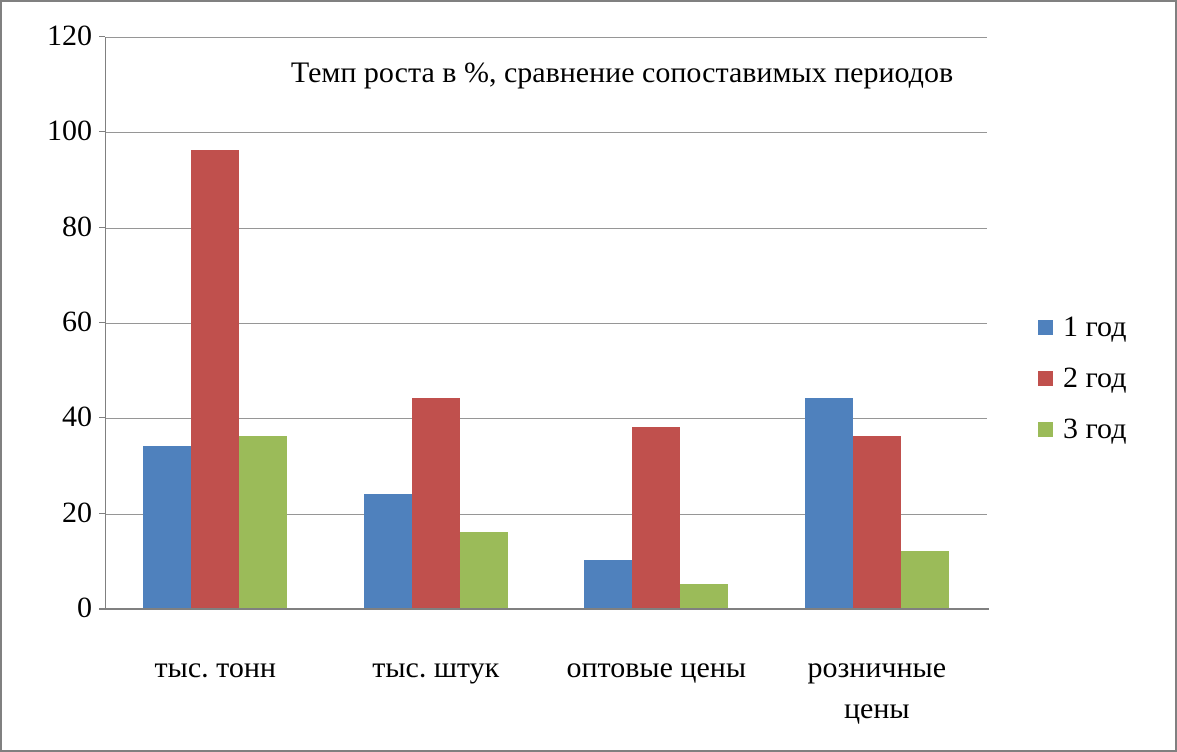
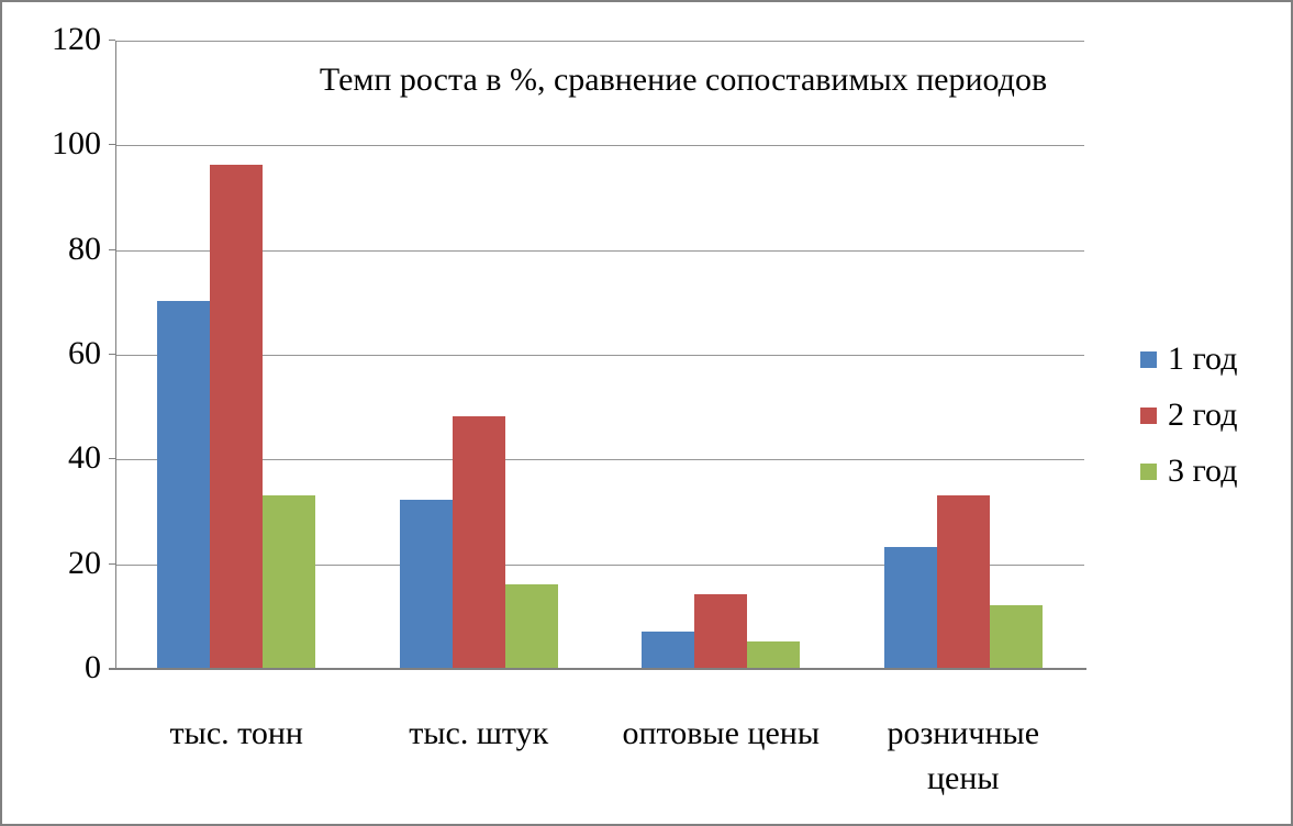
1 год/тыс. тонн: 34 -> 70
3 год/тыс. тонн: 36 -> 33
1 год/тыс. штук: 24 -> 32
2 год/тыс. штук: 44 -> 48
1 год/оптовые цены: 10 -> 7
2 год/оптовые цены: 38 -> 14
1 год/розничные цены: 44 -> 23
2 год/розничные цены: 36 -> 33
